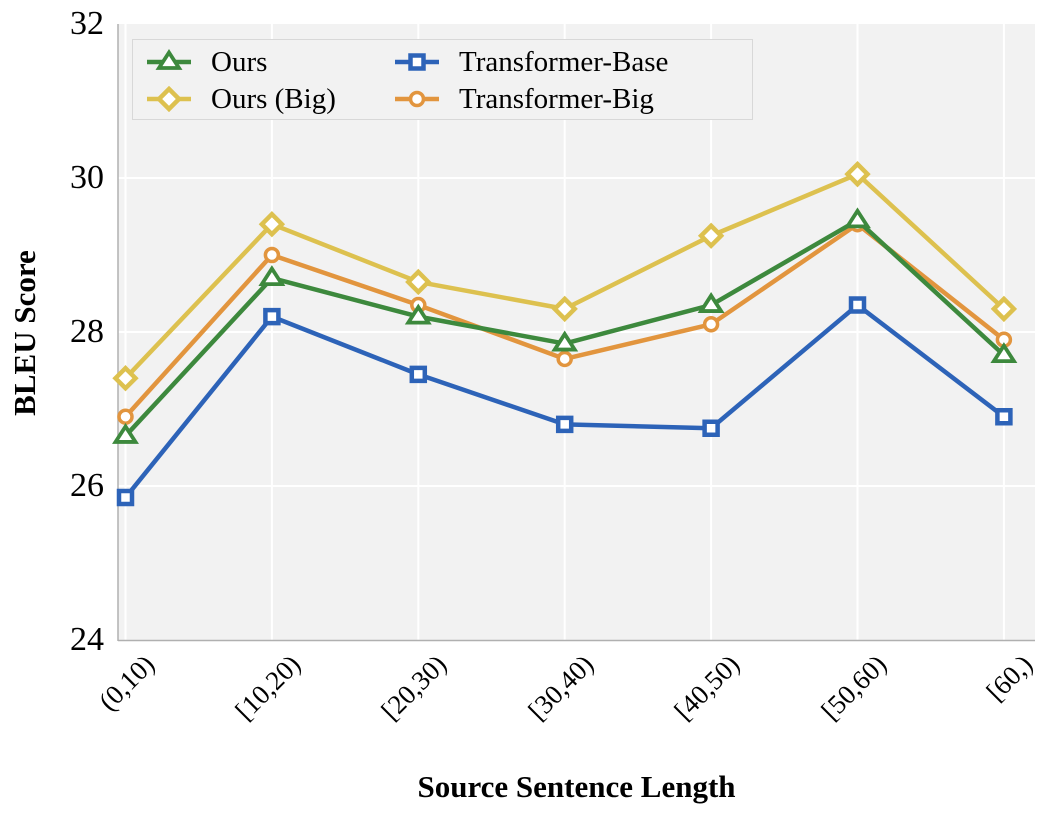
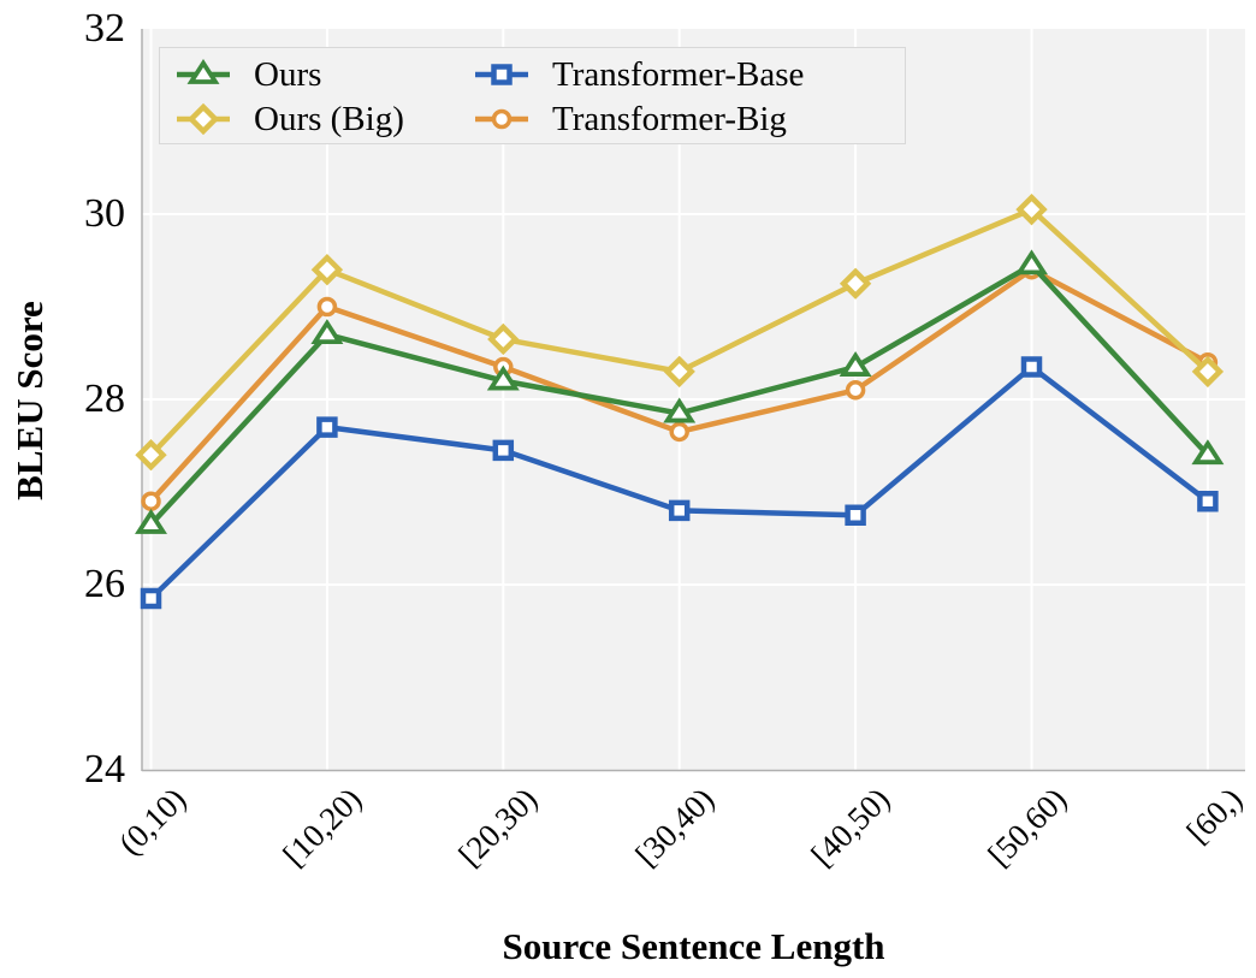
Transformer-Base/[10,20): 28.2 -> 27.7
Ours/[60,): 27.7 -> 27.4
Transformer-Big/[60,): 27.9 -> 28.4
